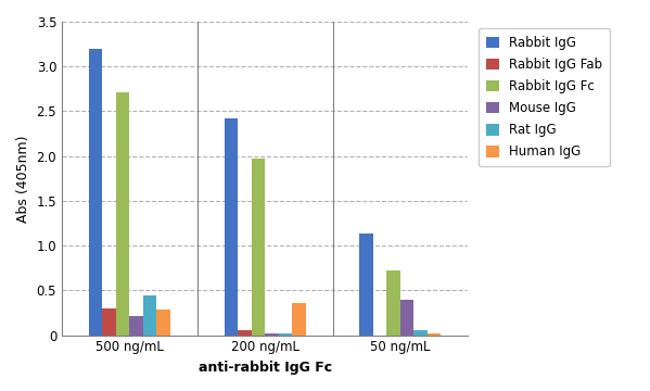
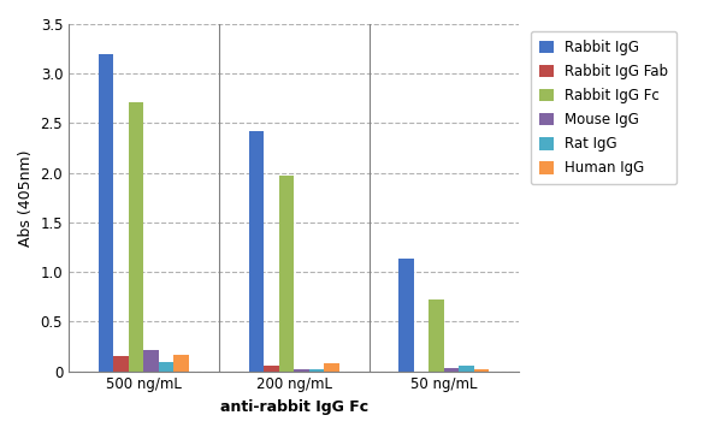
Rabbit IgG Fab/500 ng/mL: 0.30 -> 0.15
Rat IgG/500 ng/mL: 0.44 -> 0.09
Human IgG/500 ng/mL: 0.28 -> 0.17
Human IgG/200 ng/mL: 0.36 -> 0.08
Mouse IgG/50 ng/mL: 0.40 -> 0.03
